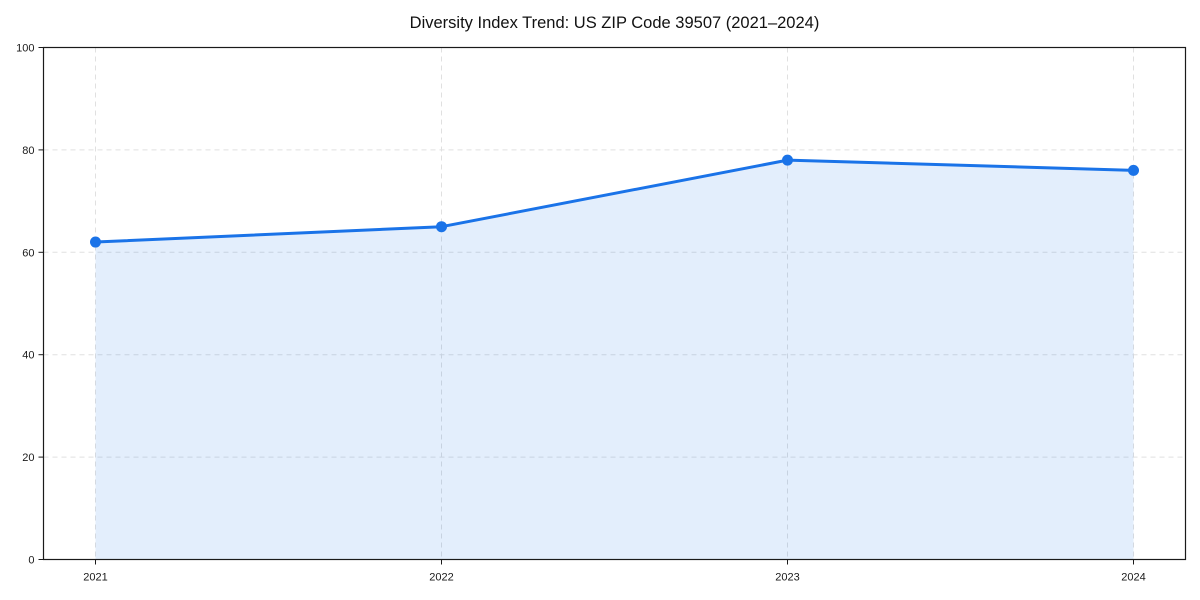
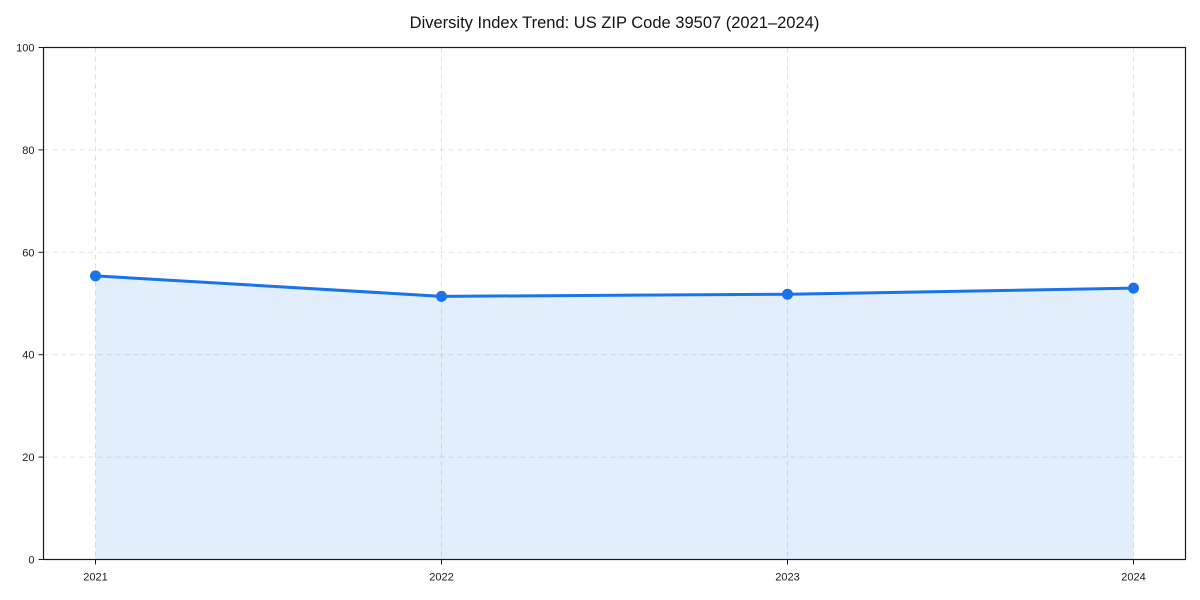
2021: 62 -> 55
2022: 65 -> 51
2023: 78 -> 52
2024: 76 -> 53
